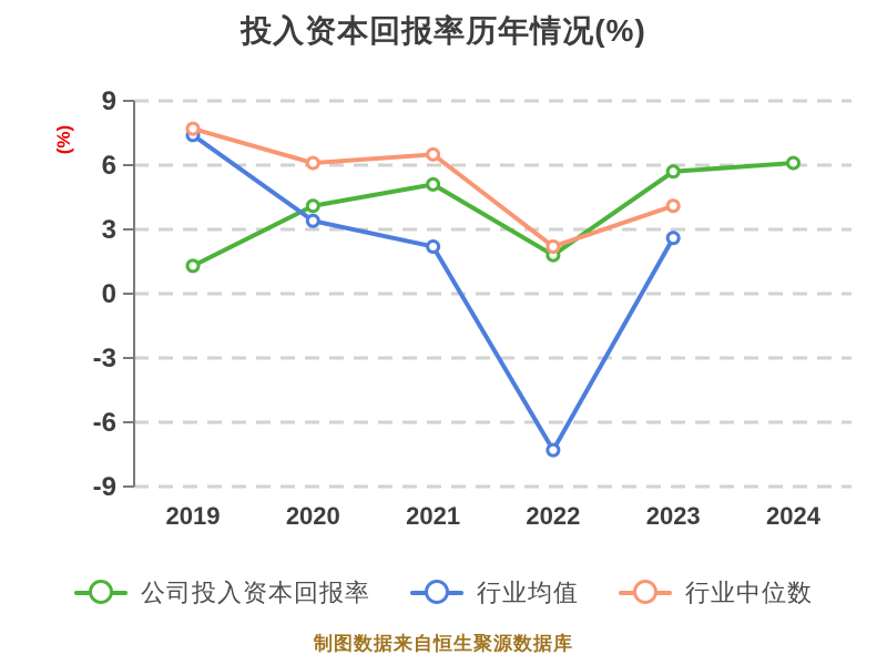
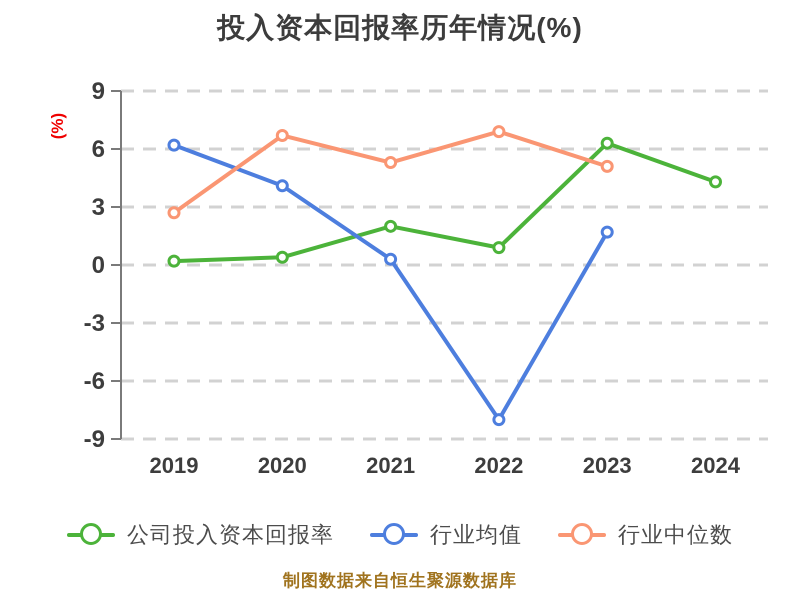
公司投入资本回报率/2019: 1.3 -> 0.2
行业均值/2019: 7.4 -> 6.2
行业中位数/2019: 7.7 -> 2.7
公司投入资本回报率/2020: 4.1 -> 0.4
行业均值/2020: 3.4 -> 4.1
行业中位数/2020: 6.1 -> 6.7
公司投入资本回报率/2021: 5.1 -> 2.0
行业均值/2021: 2.2 -> 0.3
行业中位数/2021: 6.5 -> 5.3
公司投入资本回报率/2022: 1.8 -> 0.9
行业均值/2022: -7.3 -> -8.0
行业中位数/2022: 2.2 -> 6.9
公司投入资本回报率/2023: 5.7 -> 6.3
行业均值/2023: 2.6 -> 1.7
行业中位数/2023: 4.1 -> 5.1
公司投入资本回报率/2024: 6.1 -> 4.3
